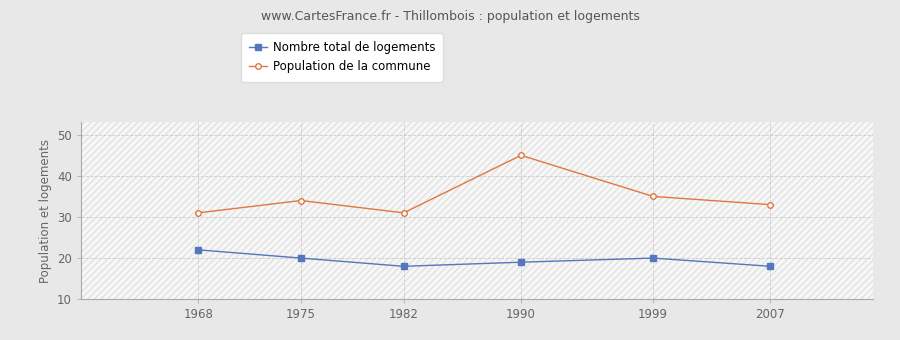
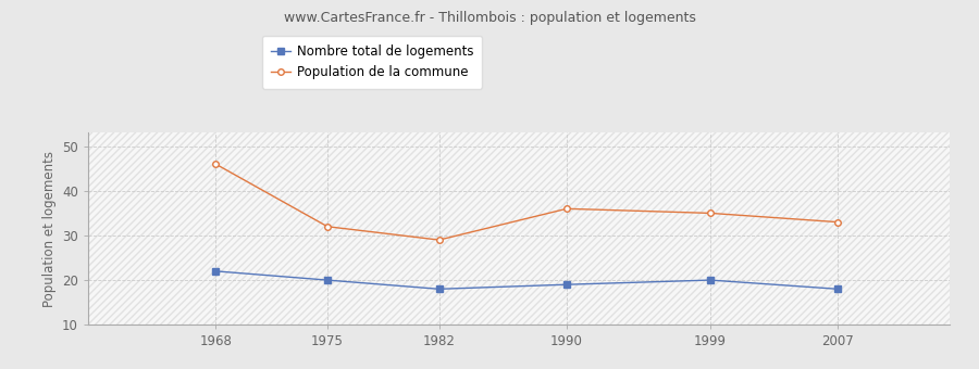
Population de la commune/1968: 31 -> 46
Population de la commune/1975: 34 -> 32
Population de la commune/1982: 31 -> 29
Population de la commune/1990: 45 -> 36
